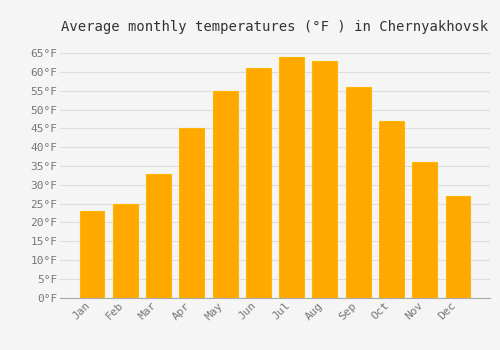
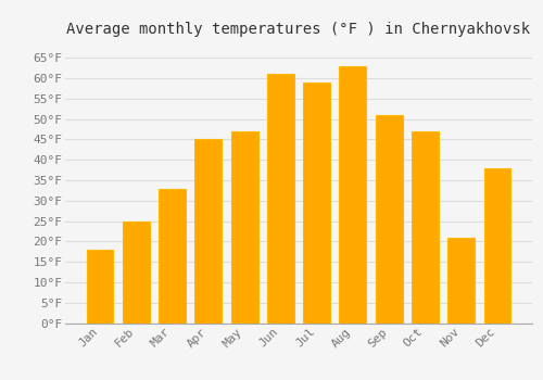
Jan: 23°F -> 18°F
May: 55°F -> 47°F
Jul: 64°F -> 59°F
Sep: 56°F -> 51°F
Nov: 36°F -> 21°F
Dec: 27°F -> 38°F
